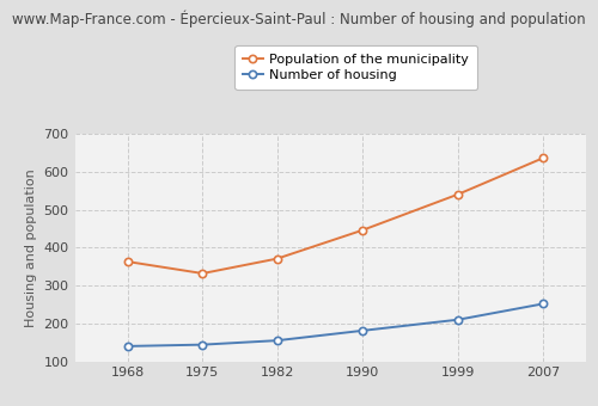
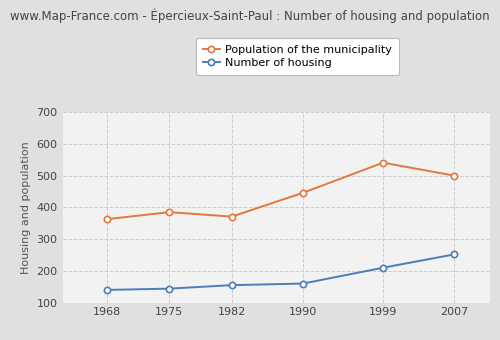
Population of the municipality/1975: 332 -> 385
Number of housing/1990: 181 -> 160
Population of the municipality/2007: 637 -> 500
